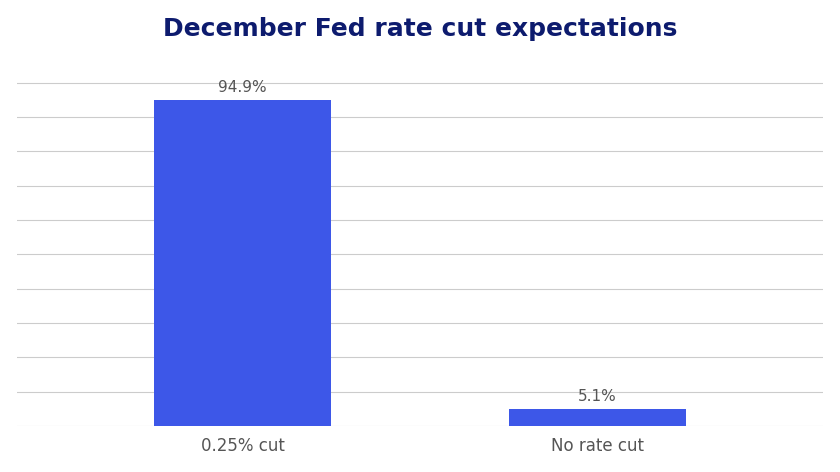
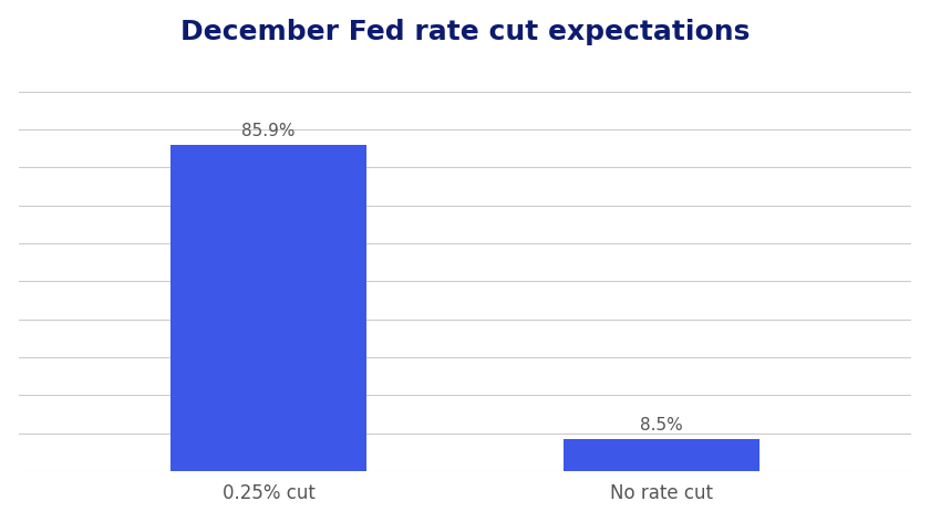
0.25% cut: 94.9% -> 85.9%
No rate cut: 5.1% -> 8.5%
